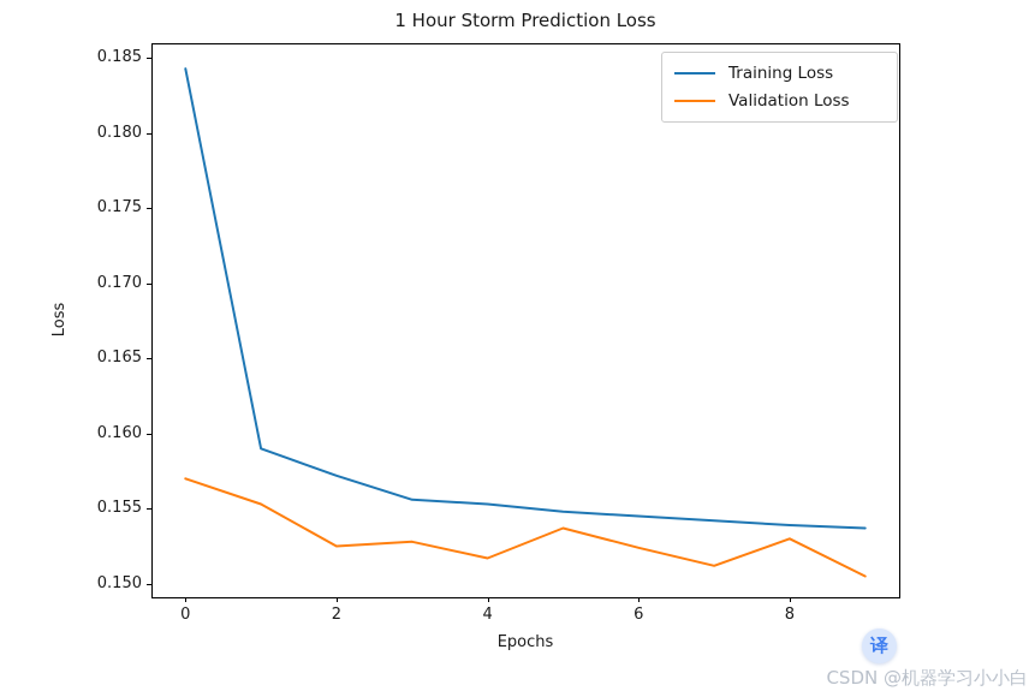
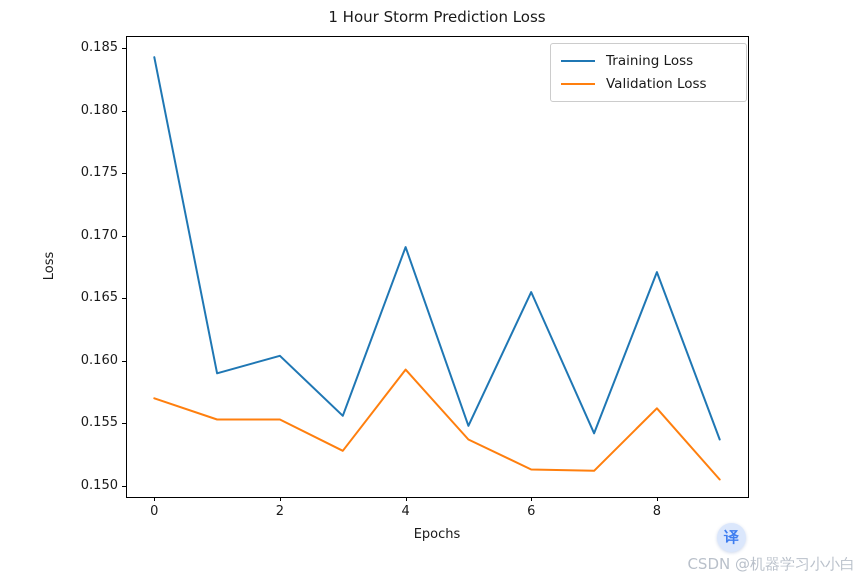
Training Loss/2: 0.1572 -> 0.1604
Validation Loss/2: 0.1525 -> 0.1553
Training Loss/4: 0.1553 -> 0.1691
Validation Loss/4: 0.1517 -> 0.1593
Training Loss/6: 0.1545 -> 0.1655
Validation Loss/6: 0.1524 -> 0.1513
Training Loss/8: 0.1539 -> 0.1671
Validation Loss/8: 0.1530 -> 0.1562
